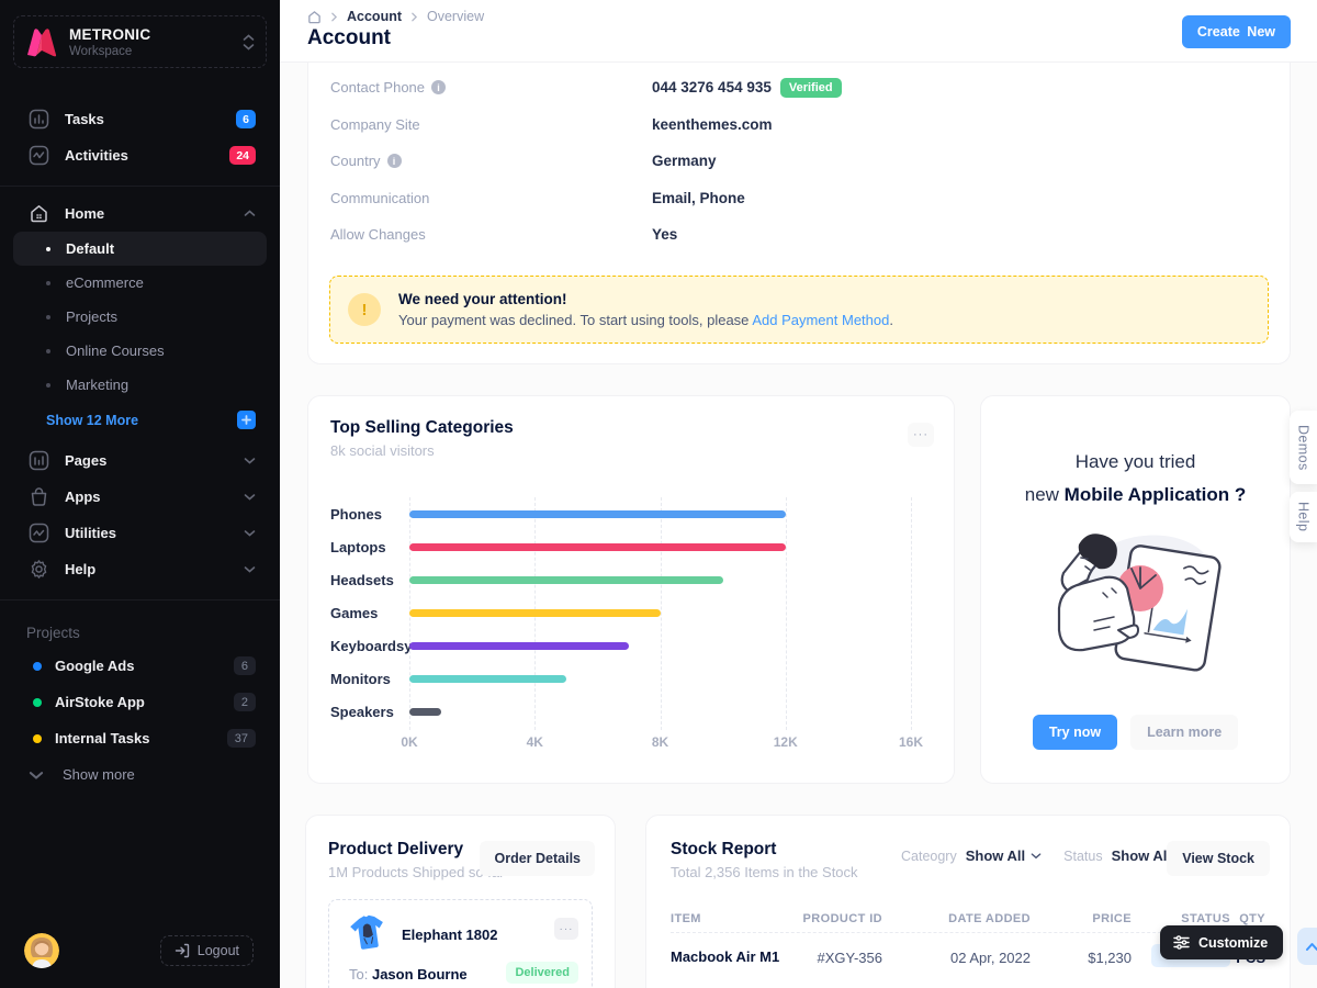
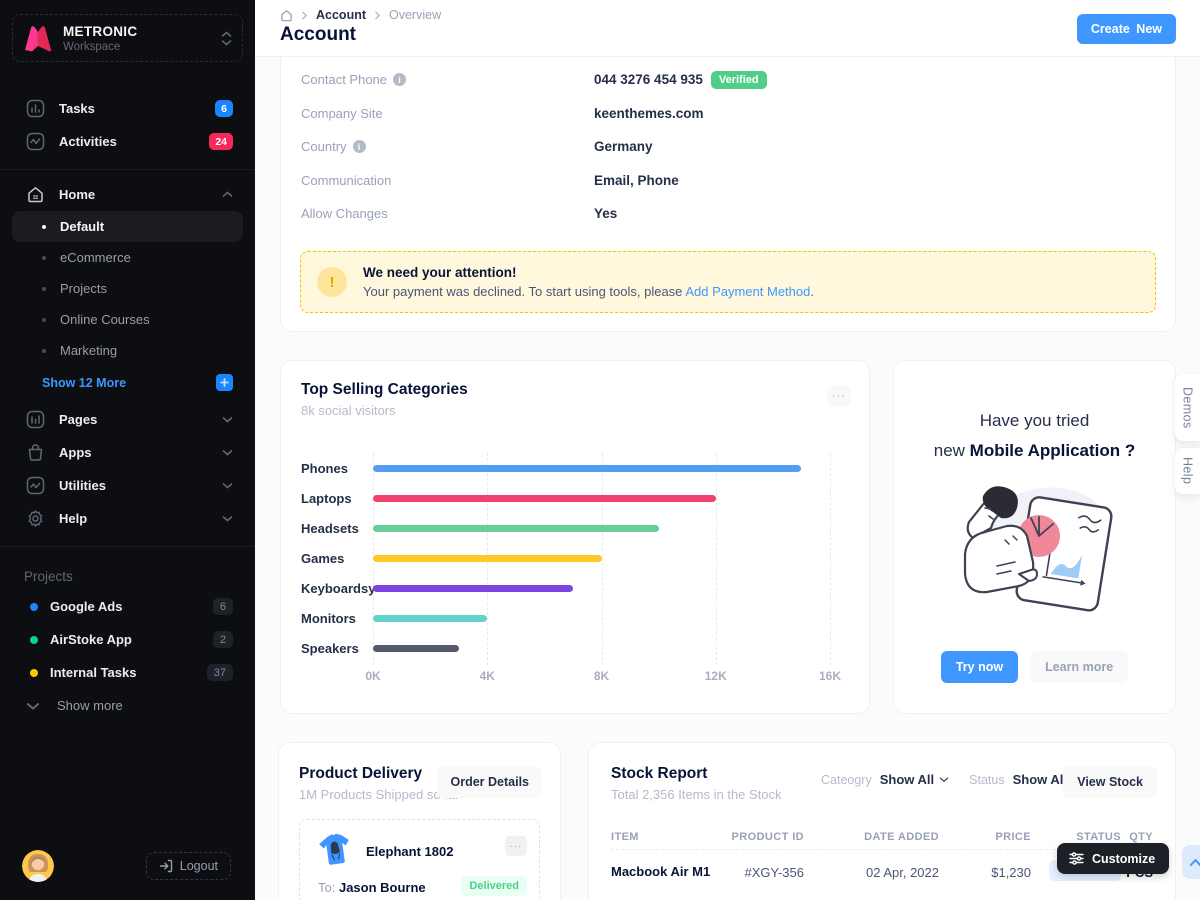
Phones: 12K -> 15K
Monitors: 5K -> 4K
Speakers: 1K -> 3K
